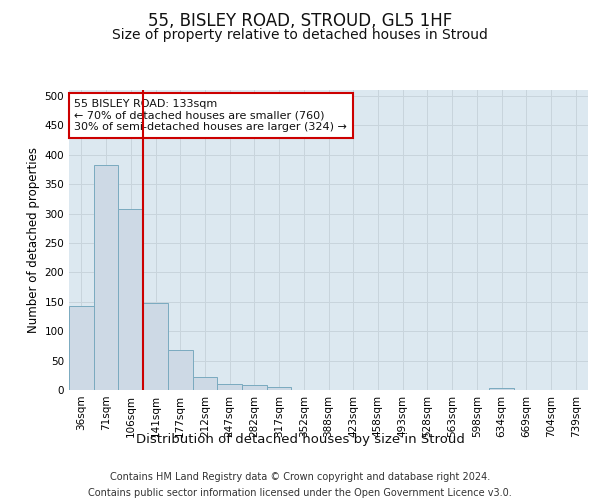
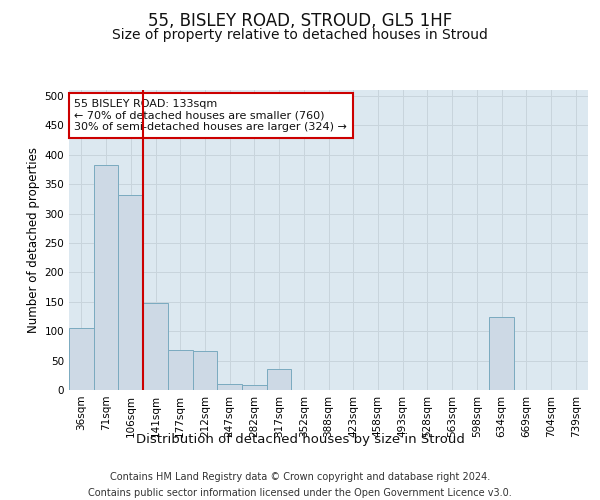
36sqm: 143 -> 106
106sqm: 308 -> 332
212sqm: 22 -> 66
317sqm: 5 -> 36
634sqm: 4 -> 124
